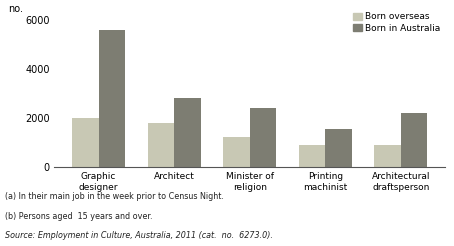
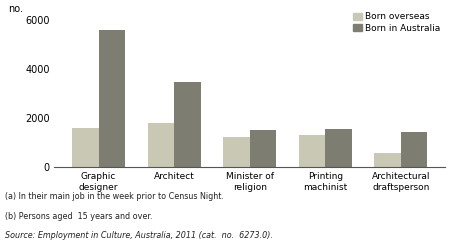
Born overseas/Graphic designer: 2000 -> 1600
Born in Australia/Architect: 2800 -> 3450
Born in Australia/Minister of religion: 2400 -> 1500
Born overseas/Printing machinist: 900 -> 1300
Born overseas/Architectural draftsperson: 900 -> 600
Born in Australia/Architectural draftsperson: 2200 -> 1450
